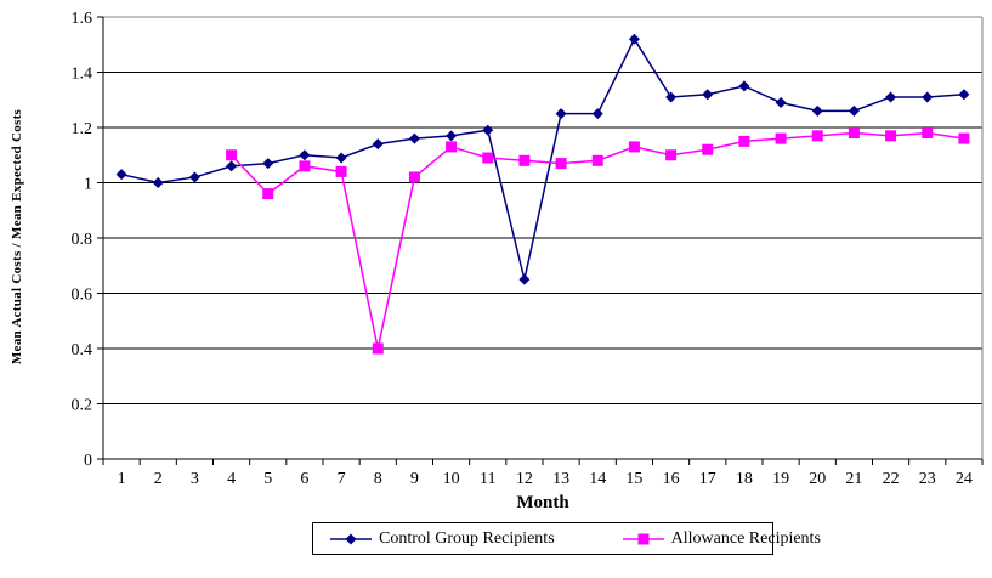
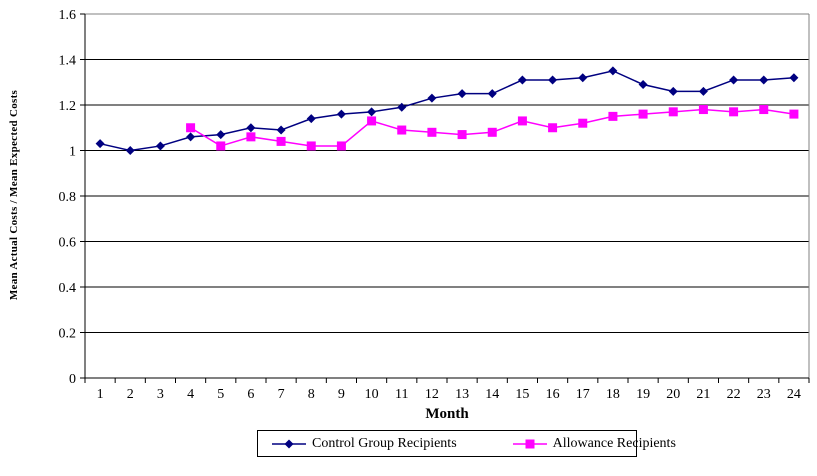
Allowance Recipients/5: 0.96 -> 1.02
Allowance Recipients/8: 0.40 -> 1.02
Control Group Recipients/12: 0.65 -> 1.23
Control Group Recipients/15: 1.52 -> 1.31
